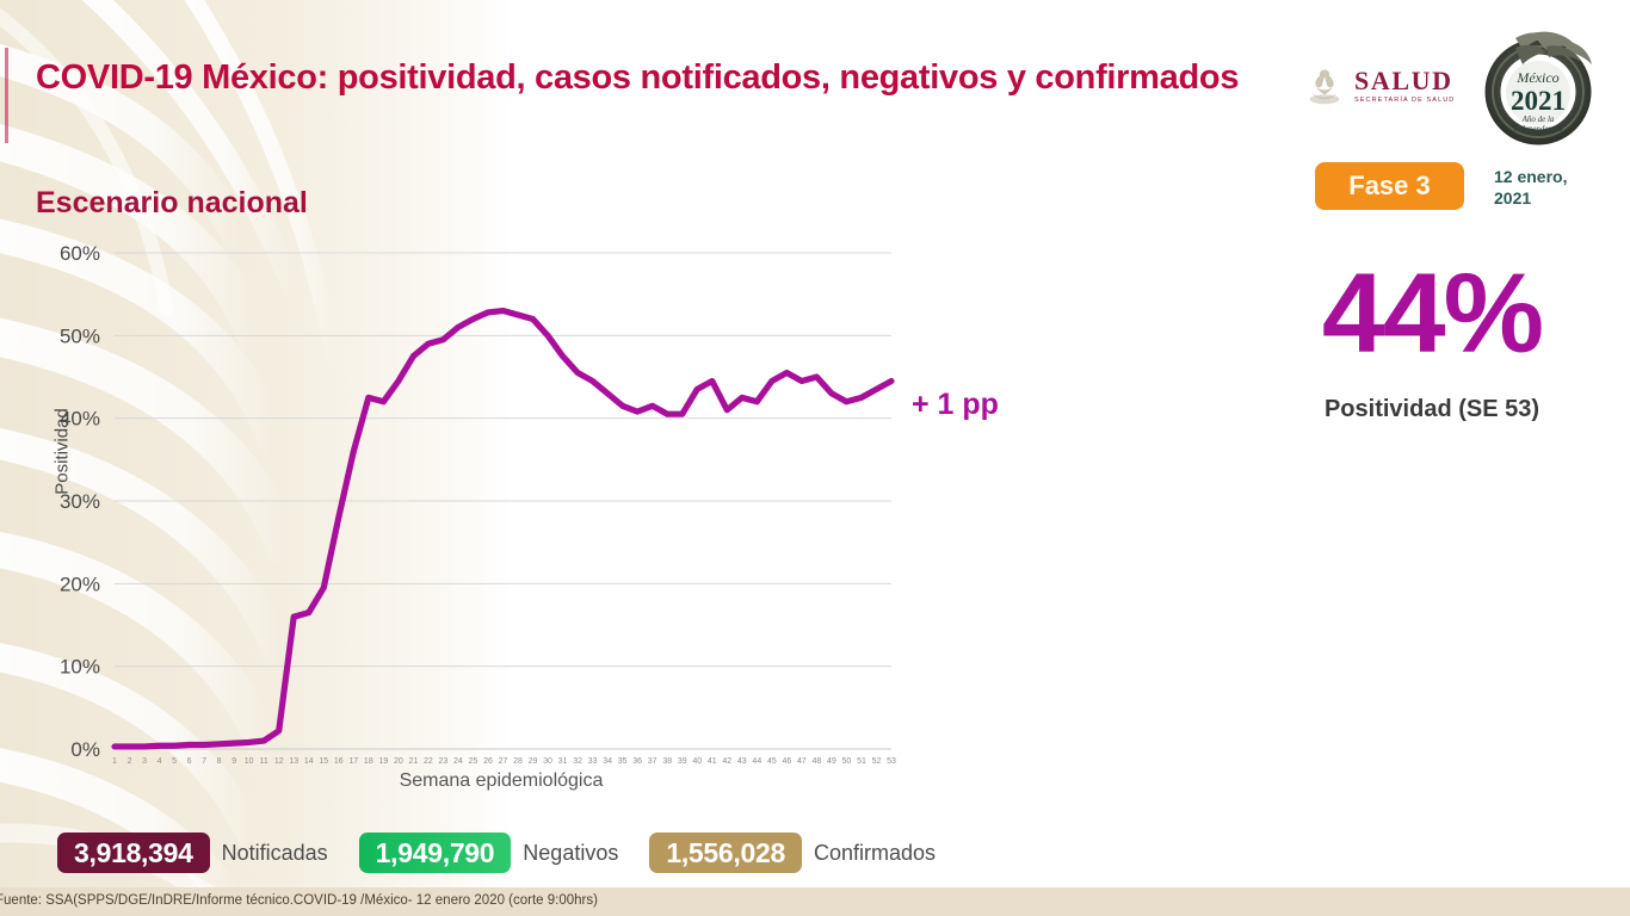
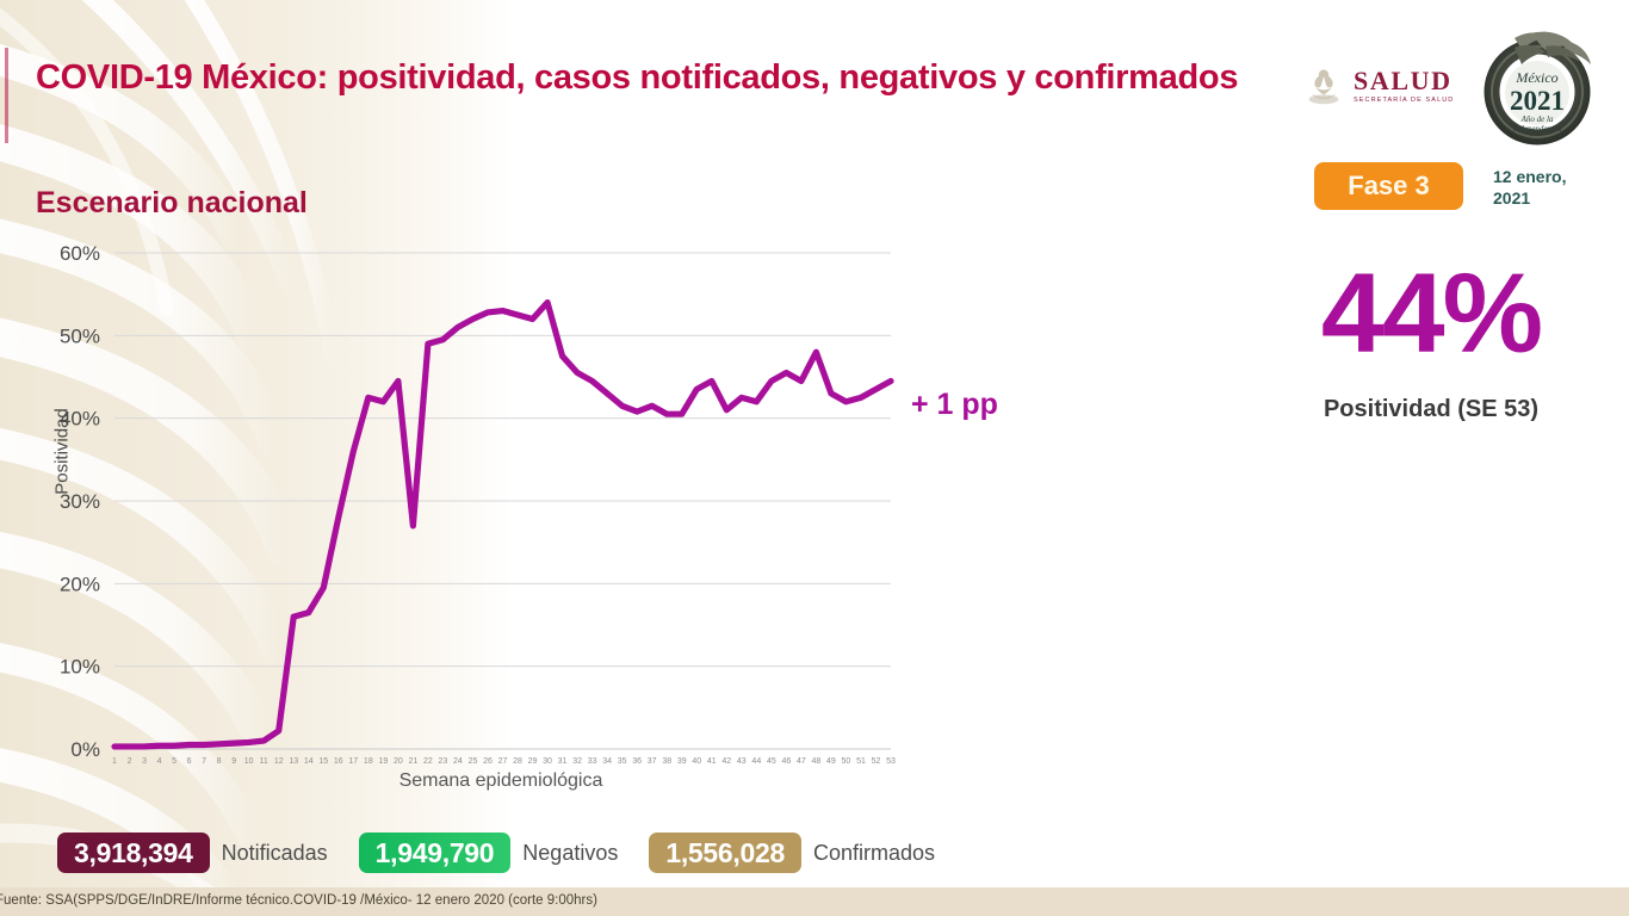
21: 48% -> 27%
30: 50% -> 54%
48: 45% -> 48%
